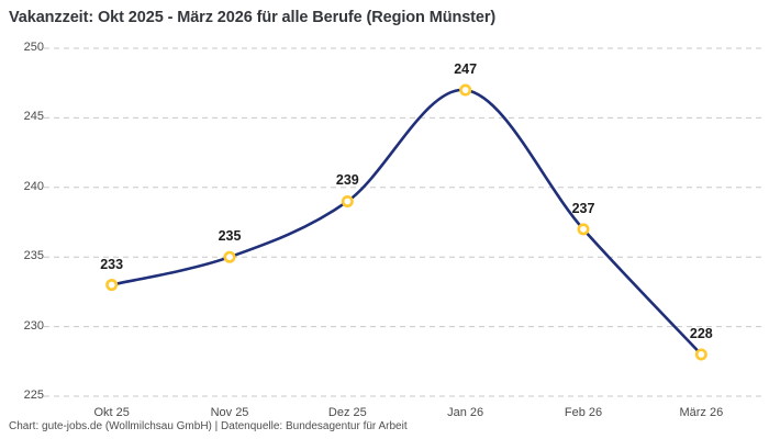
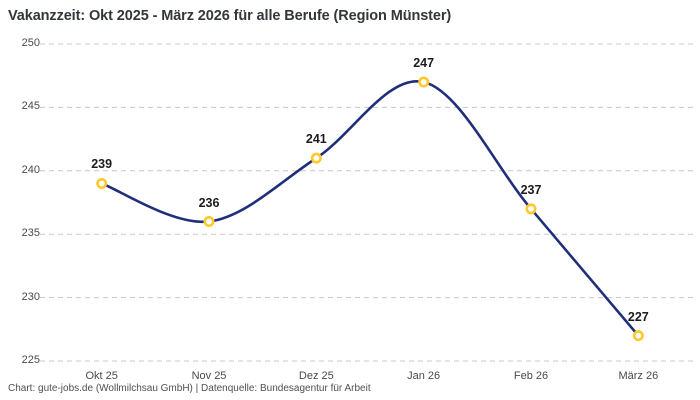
Okt 25: 233 -> 239
Nov 25: 235 -> 236
Dez 25: 239 -> 241
März 26: 228 -> 227
